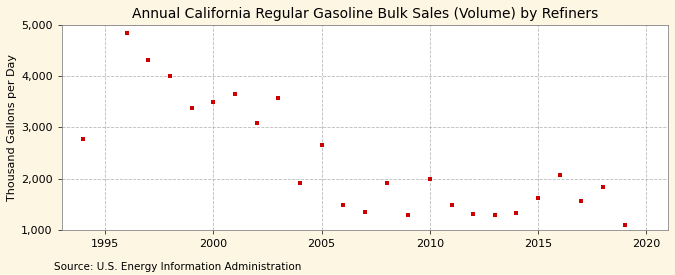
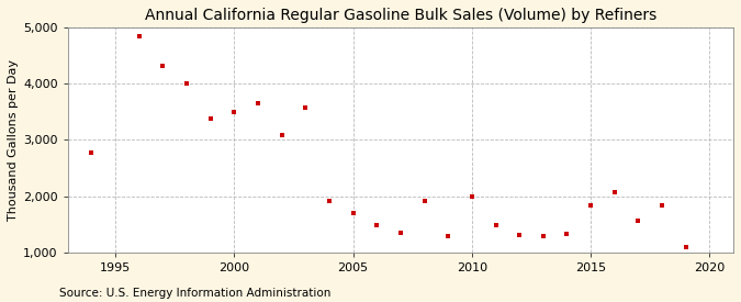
2005: 2,660 -> 1,700
2015: 1,620 -> 1,840
